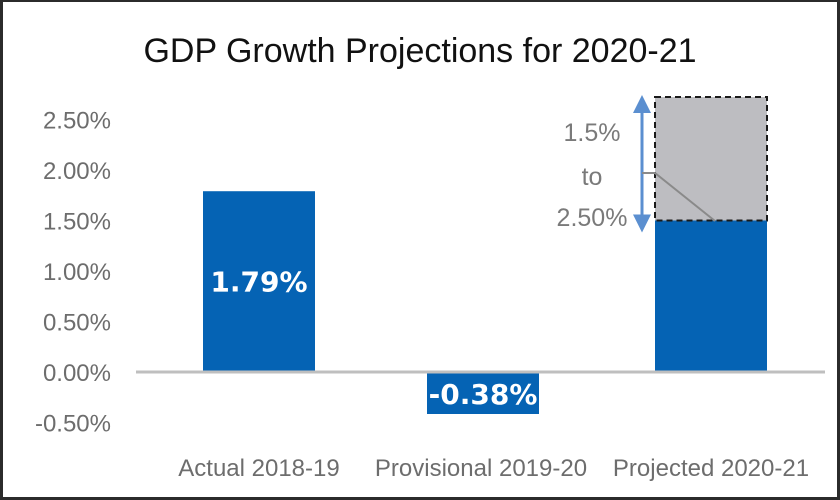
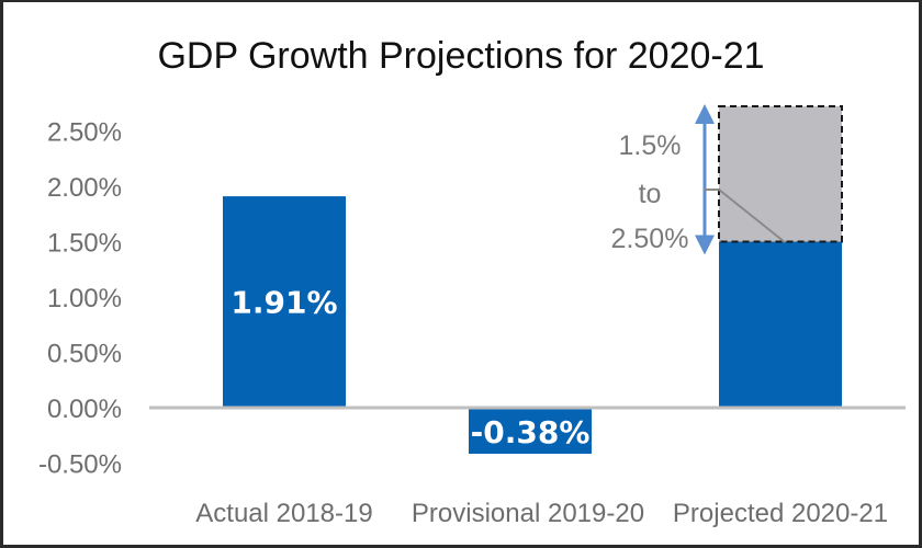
Actual 2018-19: 1.79% -> 1.91%
